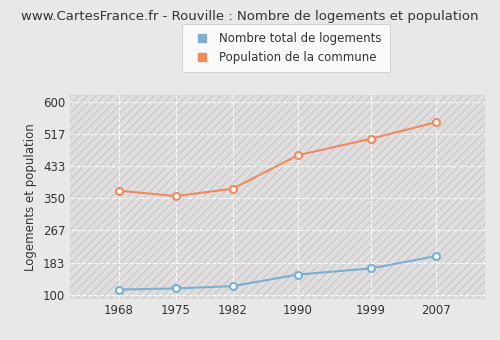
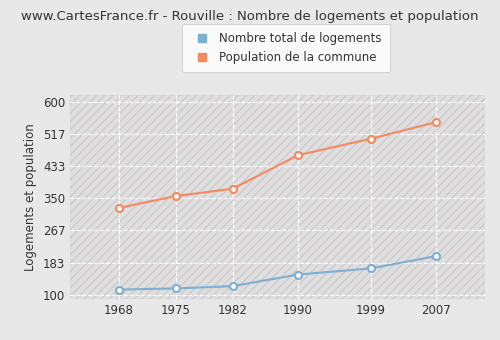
Population de la commune/1968: 370 -> 325
